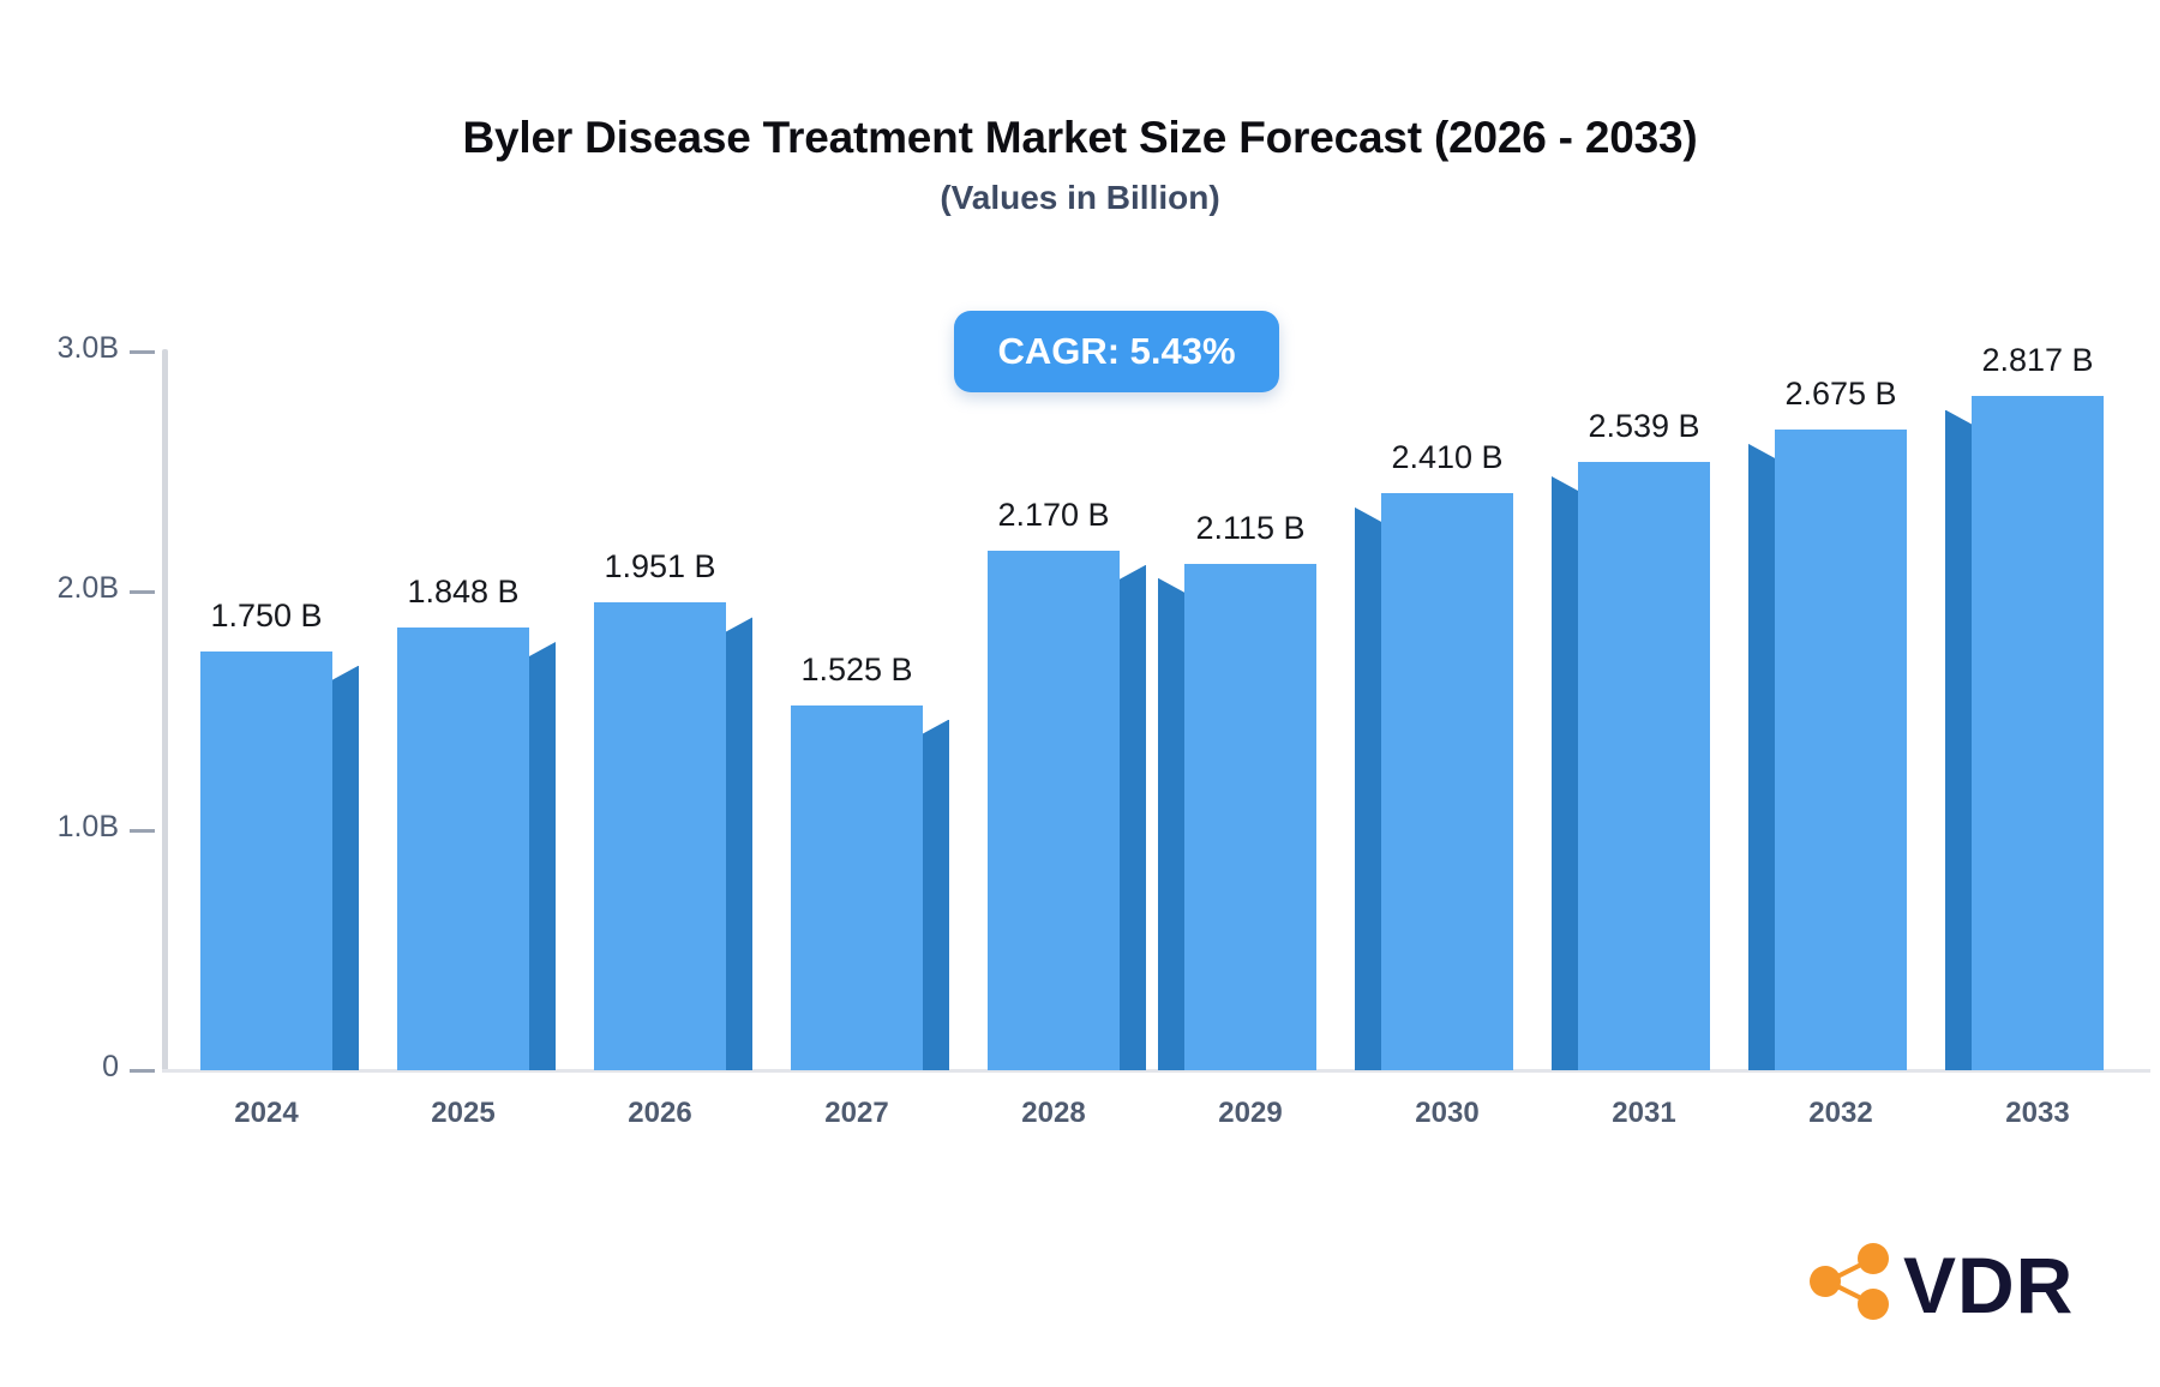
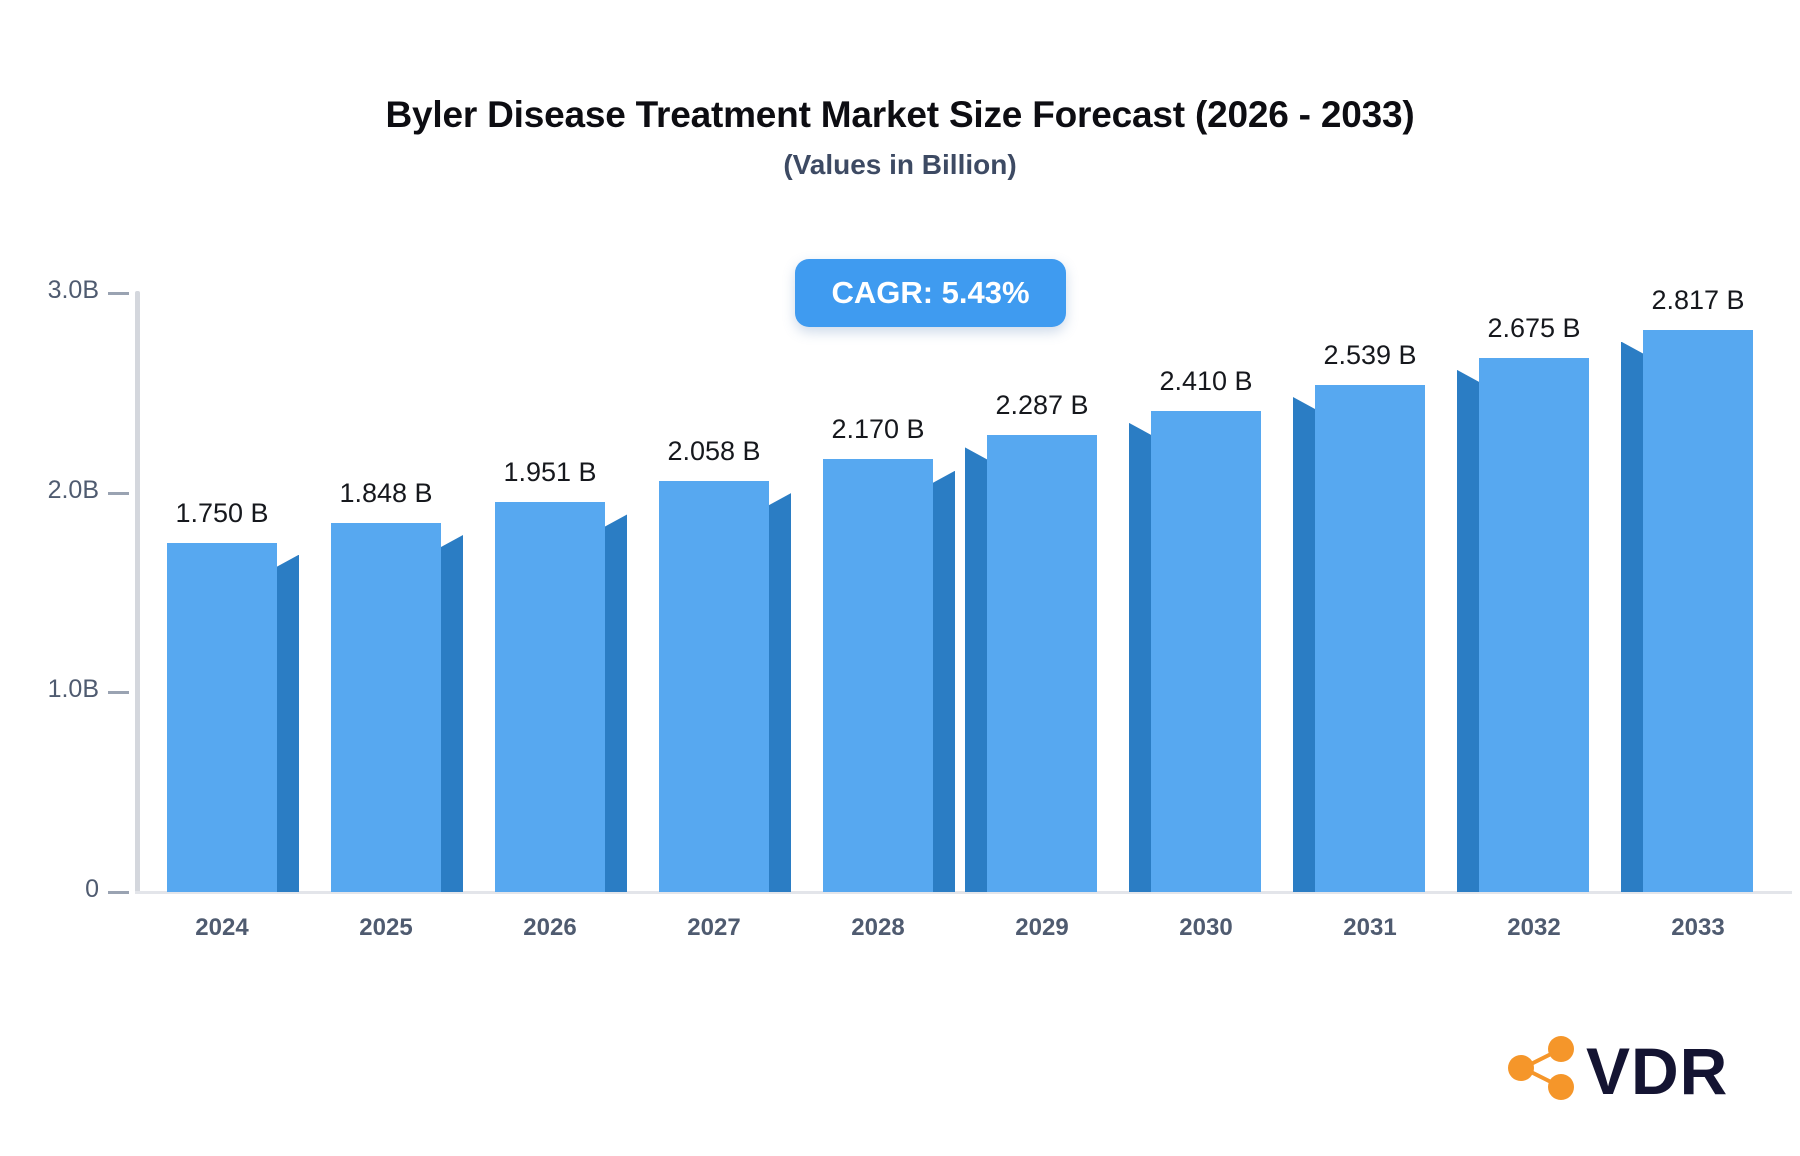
2027: 1.525 -> 2.058
2029: 2.115 -> 2.287
